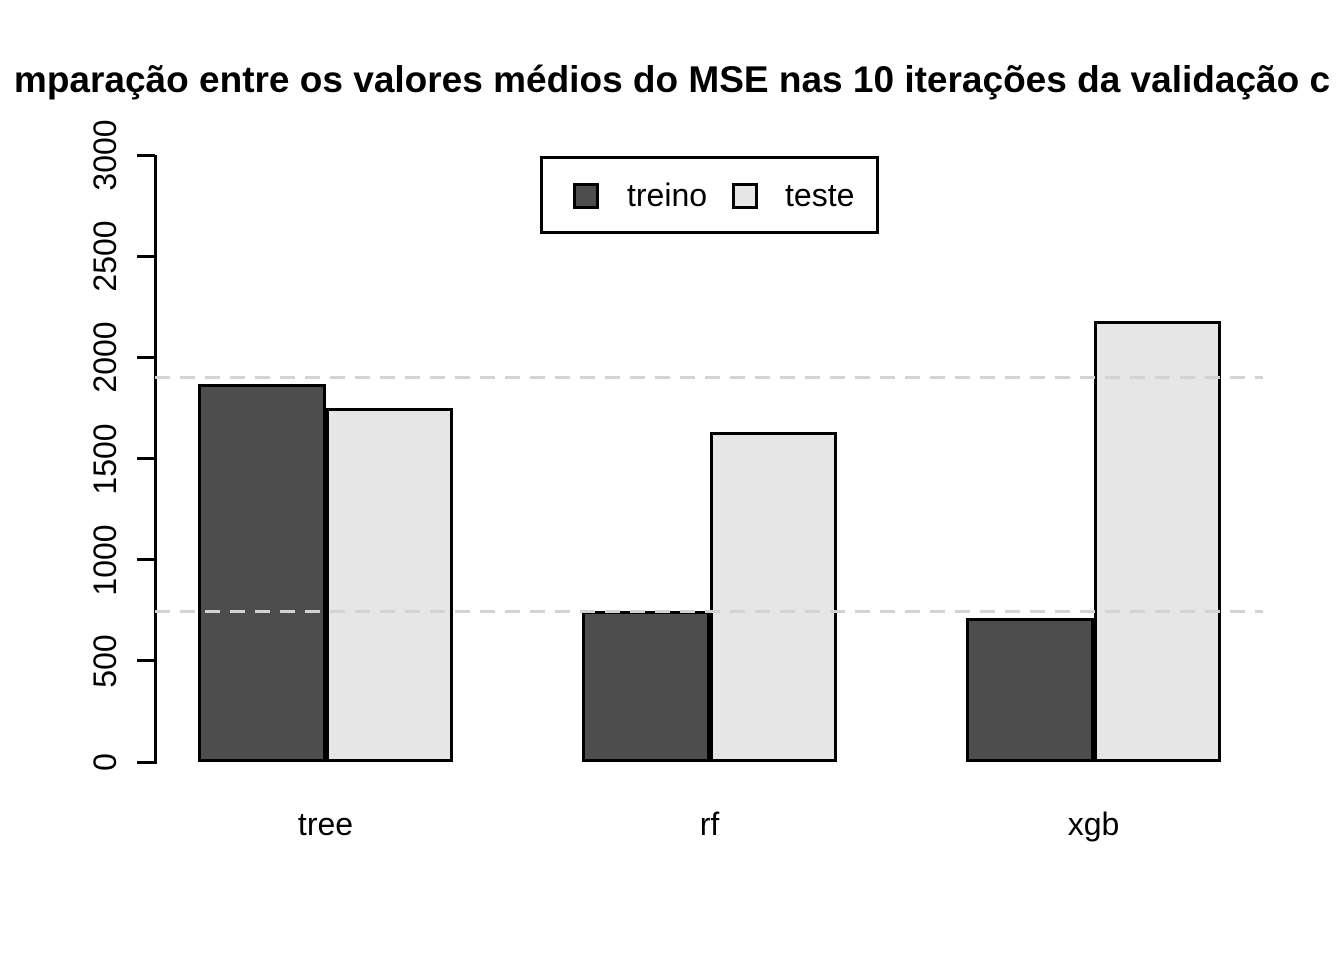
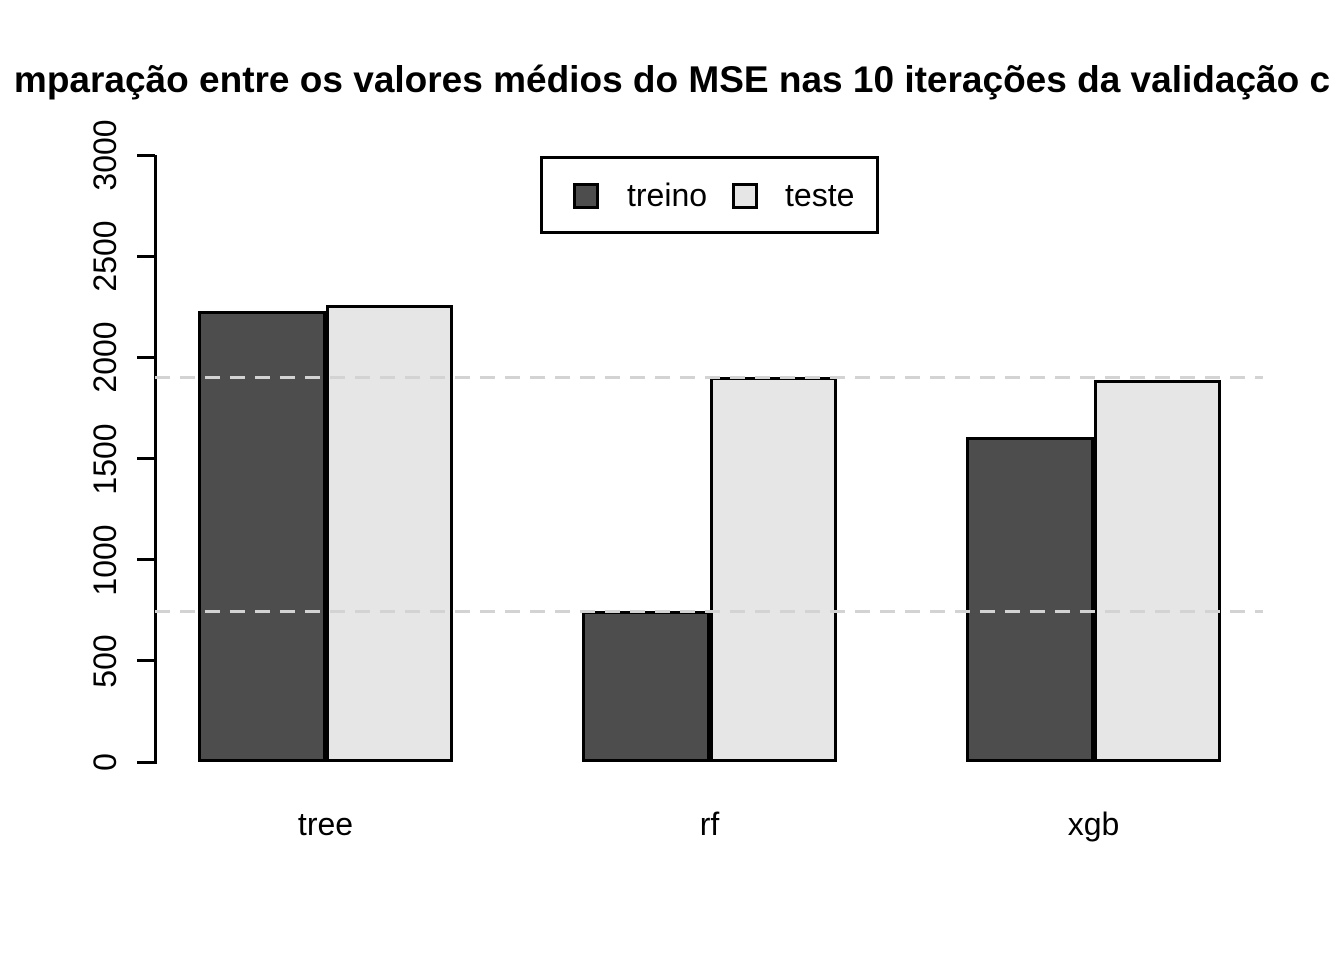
treino/tree: 1870 -> 2230
teste/tree: 1750 -> 2260
teste/rf: 1630 -> 1900
treino/xgb: 710 -> 1600
teste/xgb: 2180 -> 1890
